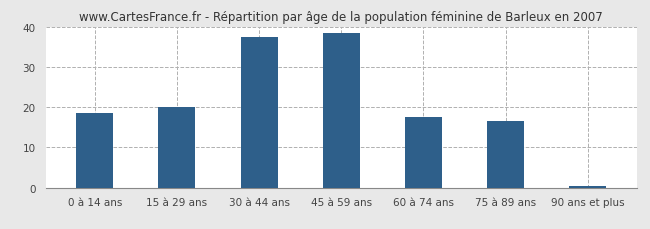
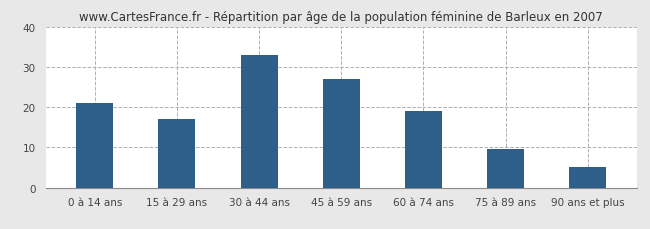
0 à 14 ans: 18.5 -> 21.0
15 à 29 ans: 20.0 -> 17.0
30 à 44 ans: 37.5 -> 33.0
45 à 59 ans: 38.5 -> 27.0
60 à 74 ans: 17.5 -> 19.0
75 à 89 ans: 16.5 -> 9.5
90 ans et plus: 0.5 -> 5.0
